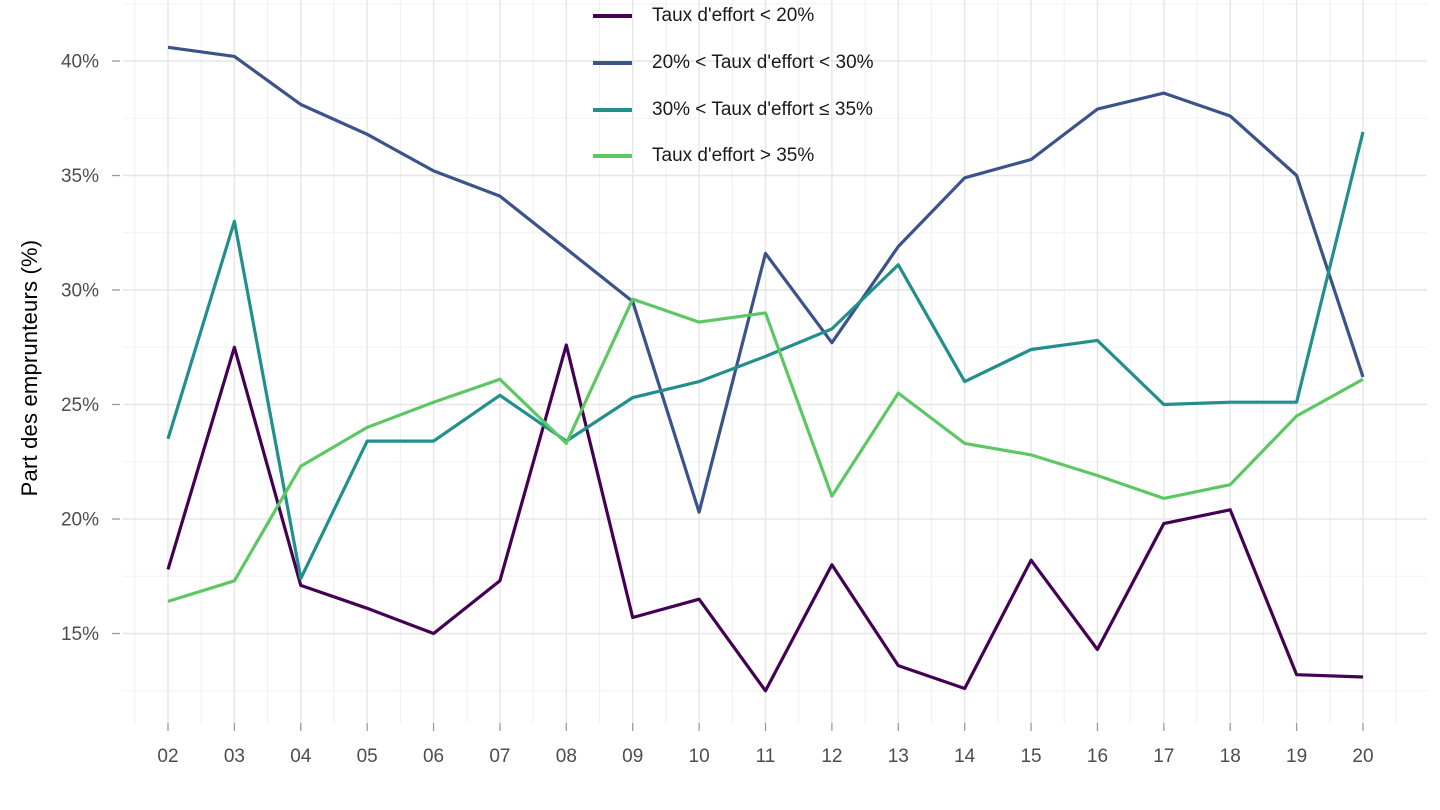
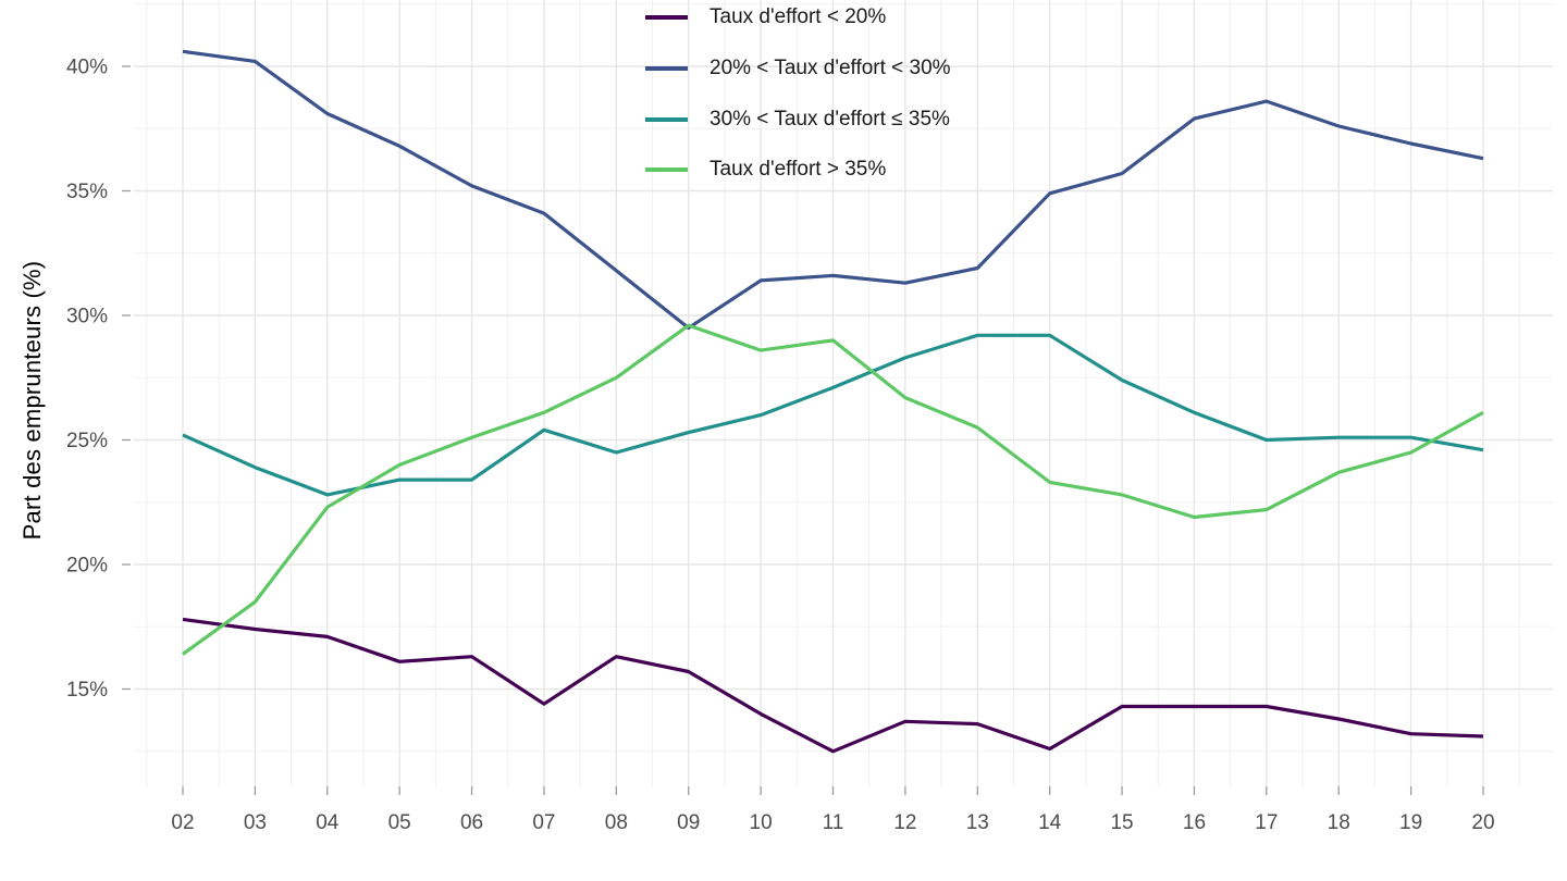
30% < Taux d'effort ≤ 35%/02: 23.5% -> 25.2%
Taux d'effort < 20%/03: 27.5% -> 17.4%
30% < Taux d'effort ≤ 35%/03: 33.0% -> 23.9%
Taux d'effort > 35%/03: 17.3% -> 18.5%
30% < Taux d'effort ≤ 35%/04: 17.4% -> 22.8%
Taux d'effort < 20%/06: 15.0% -> 16.3%
Taux d'effort < 20%/07: 17.3% -> 14.4%
Taux d'effort < 20%/08: 27.6% -> 16.3%
30% < Taux d'effort ≤ 35%/08: 23.4% -> 24.5%
Taux d'effort > 35%/08: 23.3% -> 27.5%
Taux d'effort < 20%/10: 16.5% -> 14.0%
20% < Taux d'effort < 30%/10: 20.3% -> 31.4%
Taux d'effort < 20%/12: 18.0% -> 13.7%
20% < Taux d'effort < 30%/12: 27.7% -> 31.3%
Taux d'effort > 35%/12: 21.0% -> 26.7%
30% < Taux d'effort ≤ 35%/13: 31.1% -> 29.2%
30% < Taux d'effort ≤ 35%/14: 26.0% -> 29.2%
Taux d'effort < 20%/15: 18.2% -> 14.3%
30% < Taux d'effort ≤ 35%/16: 27.8% -> 26.1%
Taux d'effort < 20%/17: 19.8% -> 14.3%
Taux d'effort > 35%/17: 20.9% -> 22.2%
Taux d'effort < 20%/18: 20.4% -> 13.8%
Taux d'effort > 35%/18: 21.5% -> 23.7%
20% < Taux d'effort < 30%/19: 35.0% -> 36.9%
20% < Taux d'effort < 30%/20: 26.2% -> 36.3%
30% < Taux d'effort ≤ 35%/20: 36.9% -> 24.6%
